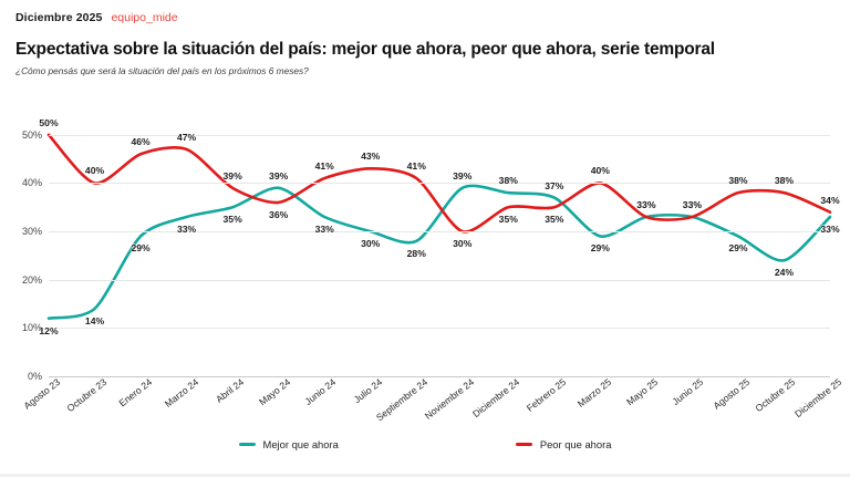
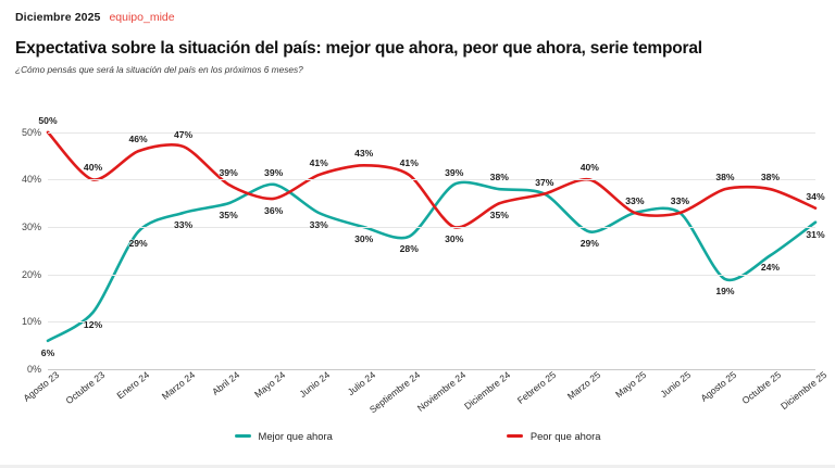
Mejor que ahora/Agosto 23: 12% -> 6%
Mejor que ahora/Octubre 23: 14% -> 12%
Peor que ahora/Febrero 25: 35% -> 37%
Mejor que ahora/Agosto 25: 29% -> 19%
Mejor que ahora/Diciembre 25: 33% -> 31%
